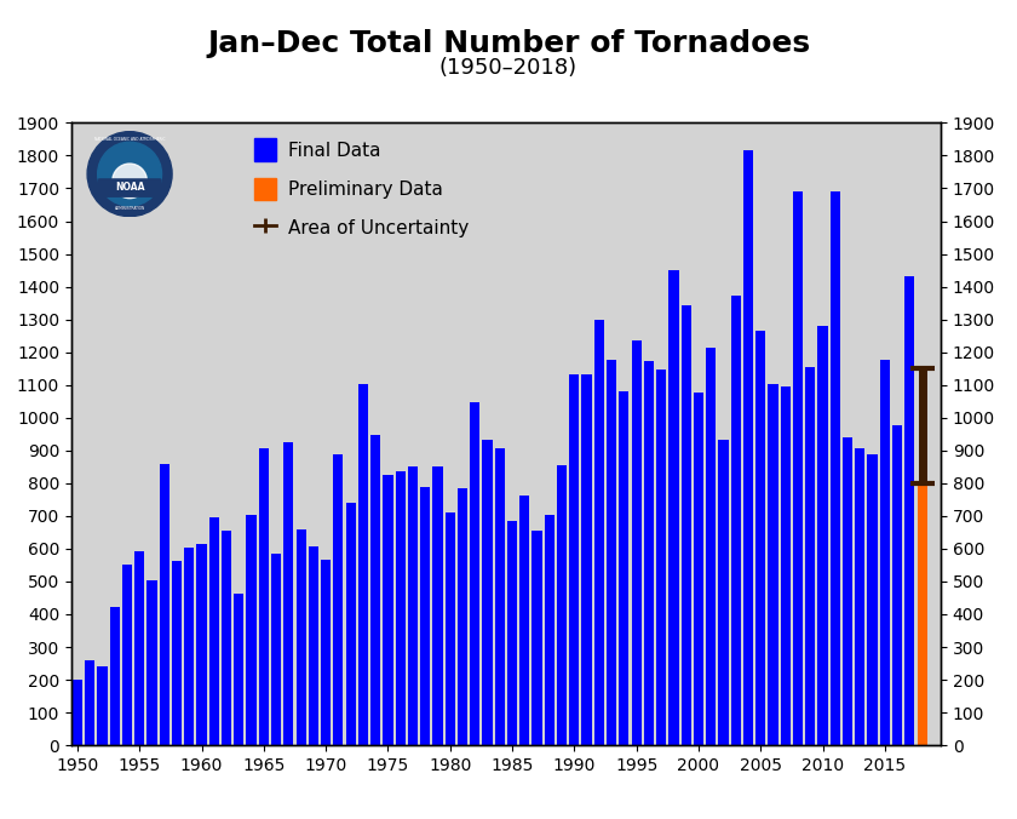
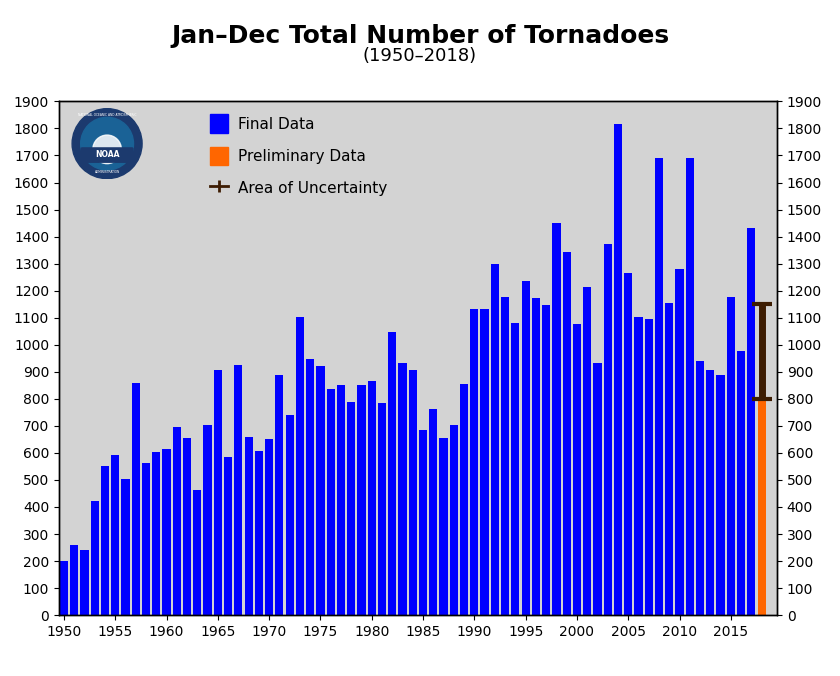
1970: 565 -> 653
1975: 825 -> 920
1980: 710 -> 866
